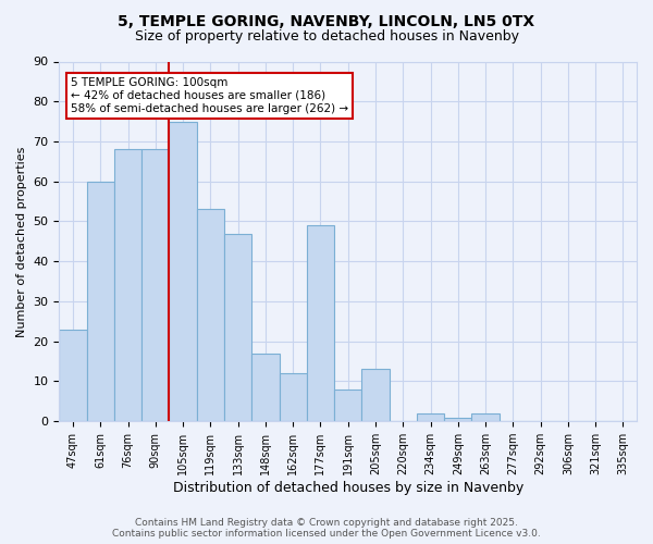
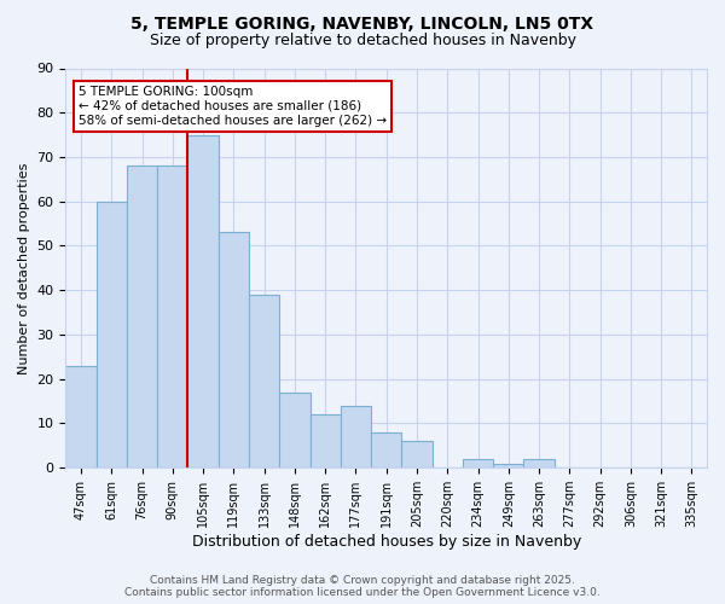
133sqm: 47 -> 39
177sqm: 49 -> 14
205sqm: 13 -> 6
